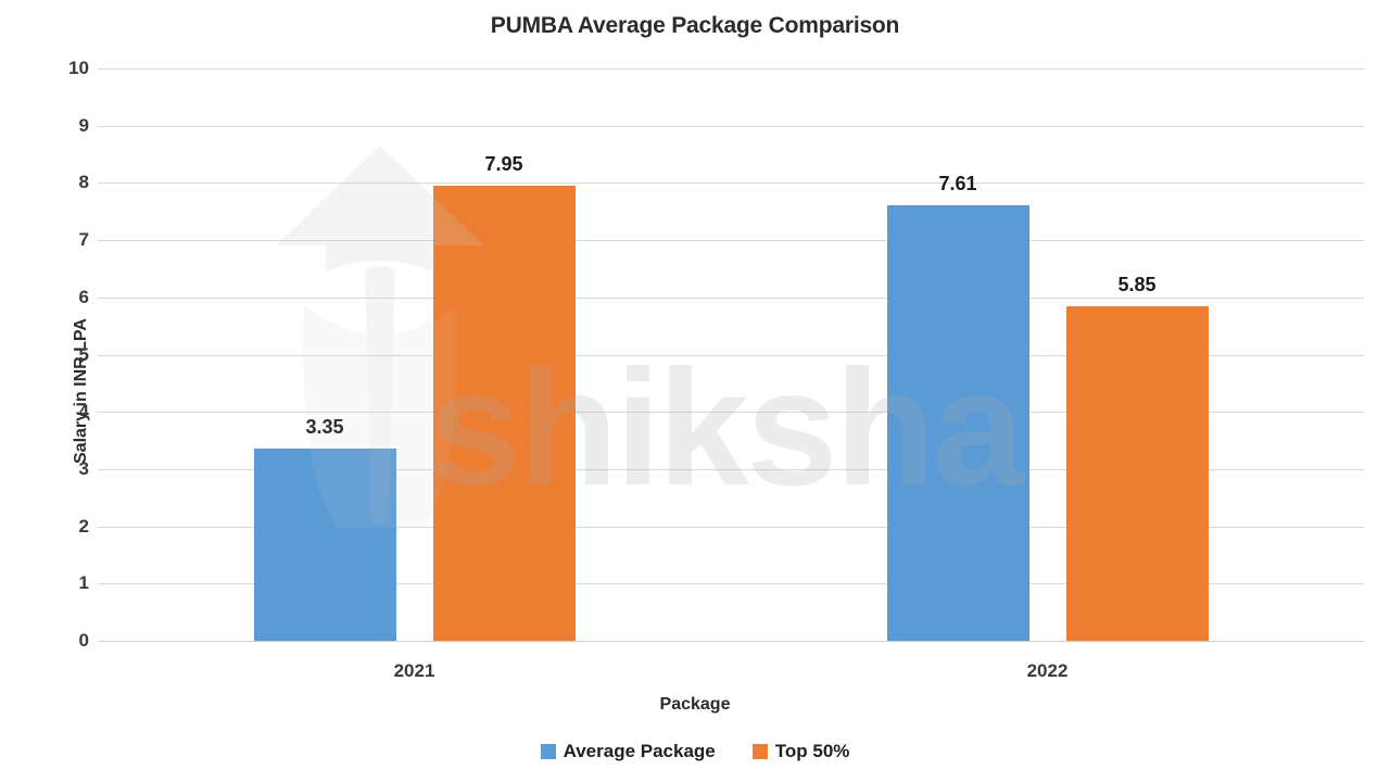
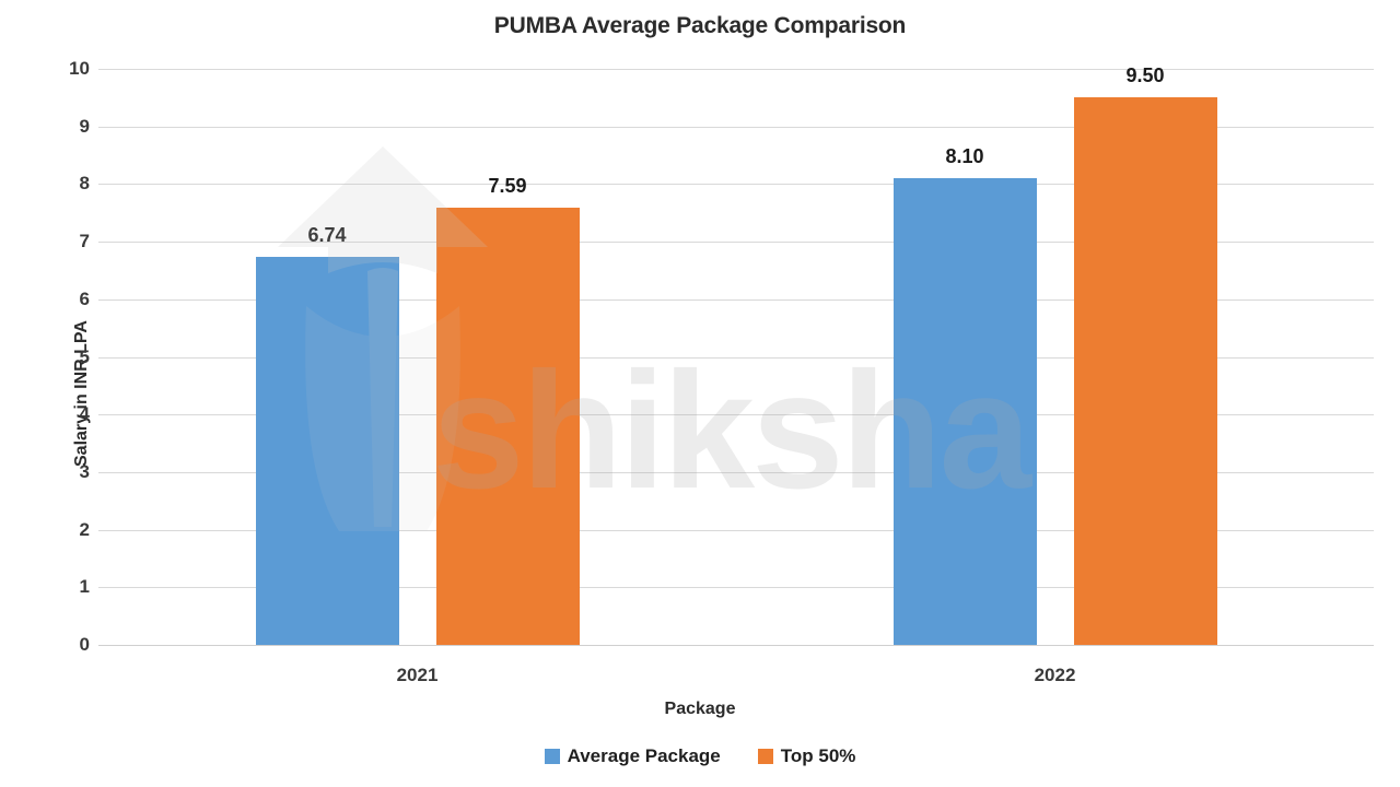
Average Package/2021: 3.35 -> 6.74
Top 50%/2021: 7.95 -> 7.59
Average Package/2022: 7.61 -> 8.10
Top 50%/2022: 5.85 -> 9.50
